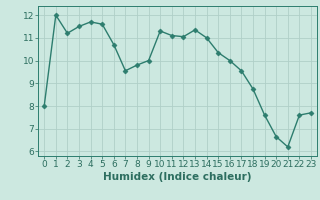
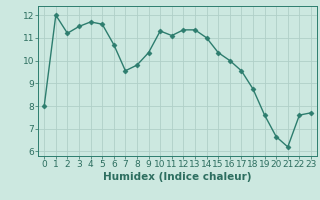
9: 10.00 -> 10.35
12: 11.05 -> 11.35
